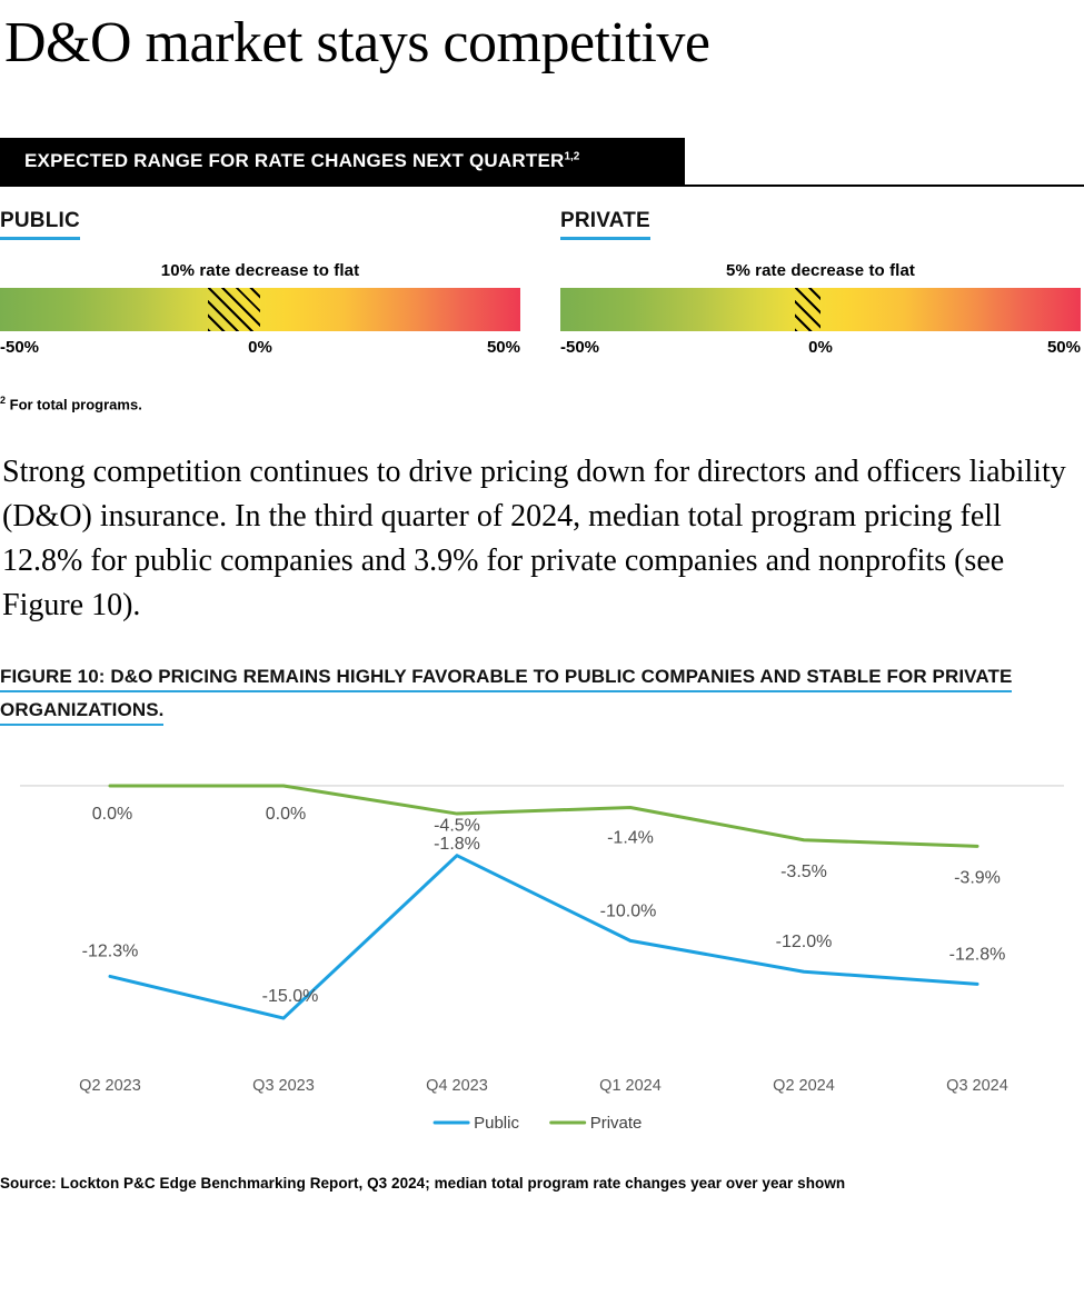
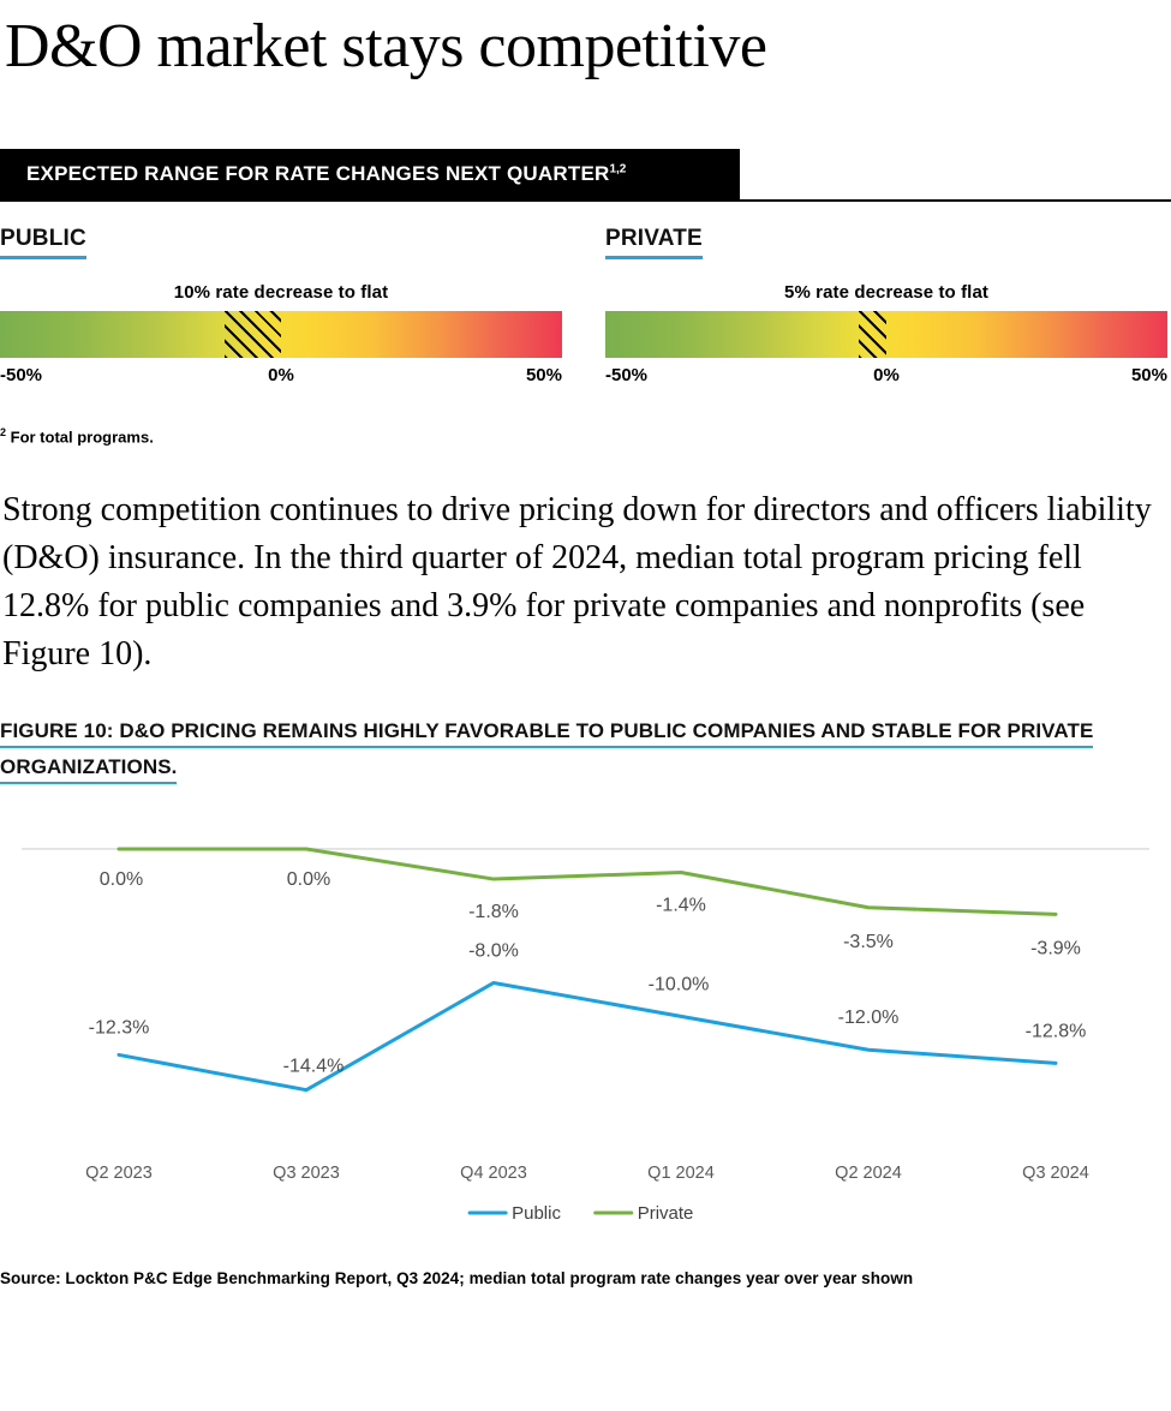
Public/Q3 2023: -15.0% -> -14.4%
Public/Q4 2023: -4.5% -> -8.0%
